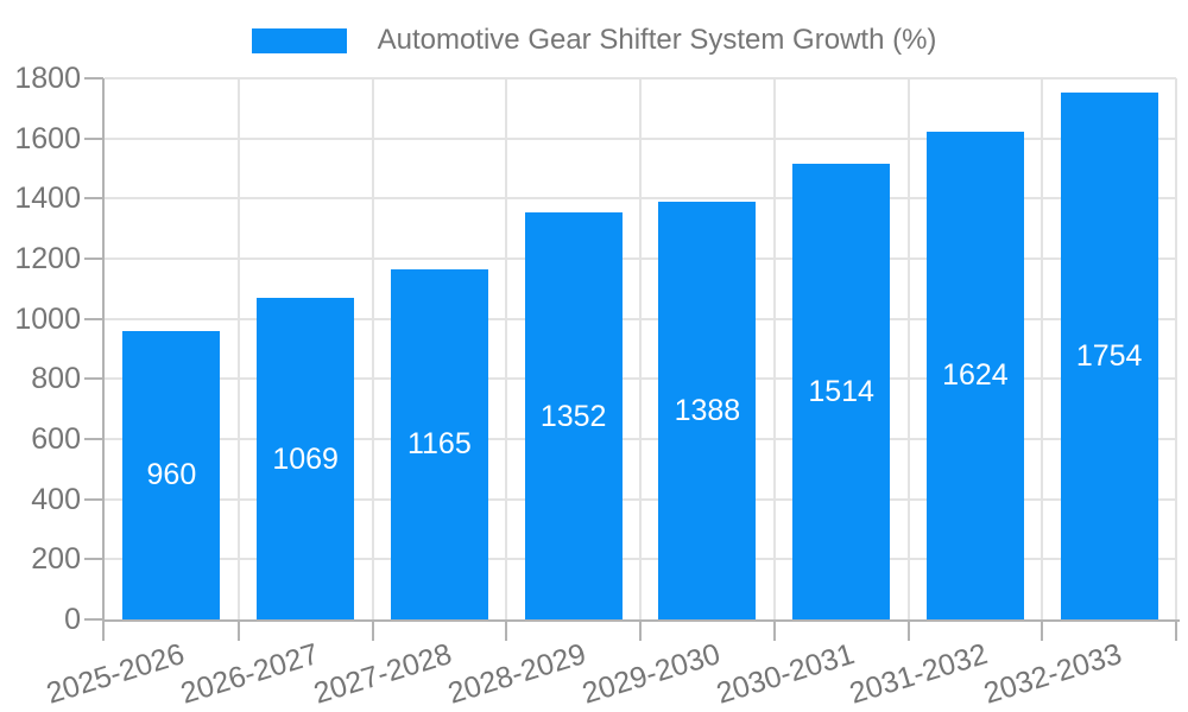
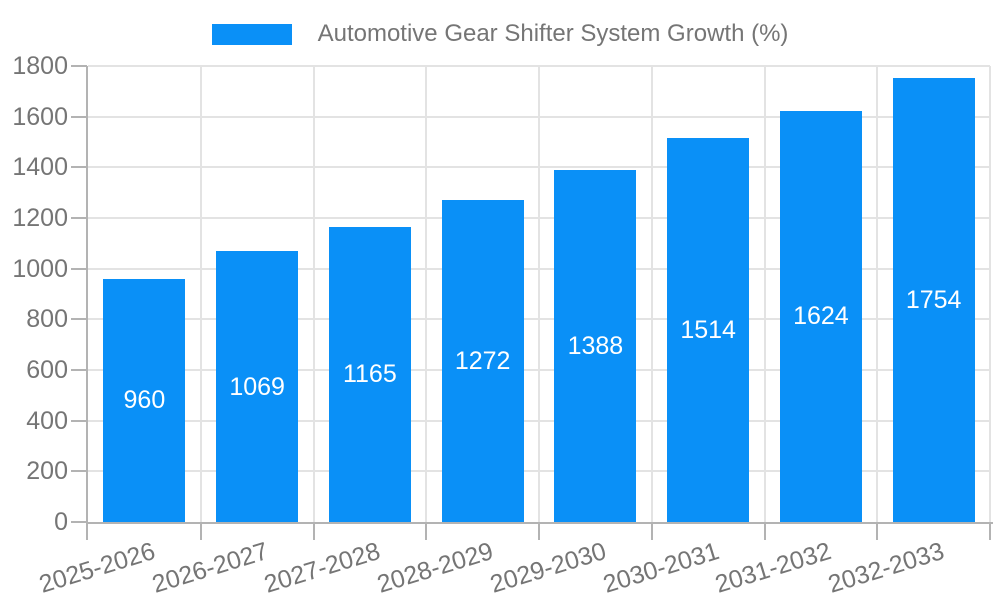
2028-2029: 1352 -> 1272
